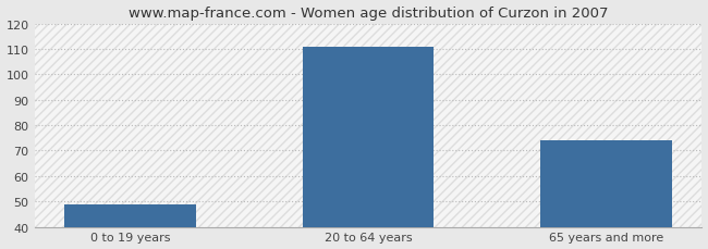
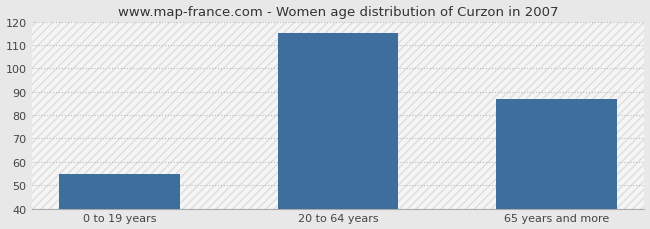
0 to 19 years: 49 -> 55
20 to 64 years: 111 -> 115
65 years and more: 74 -> 87
